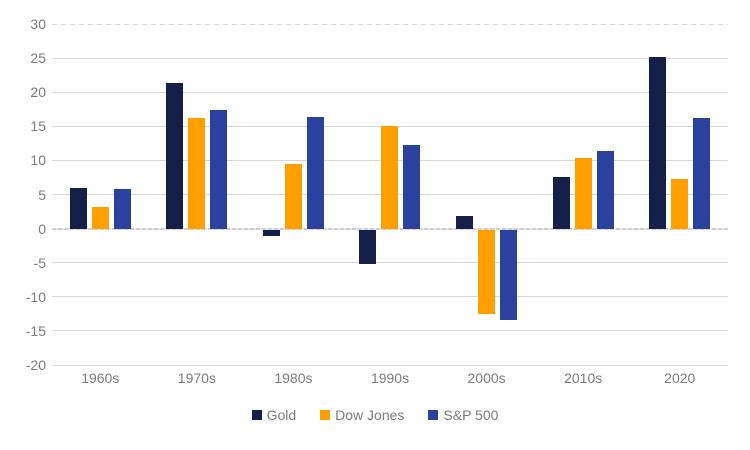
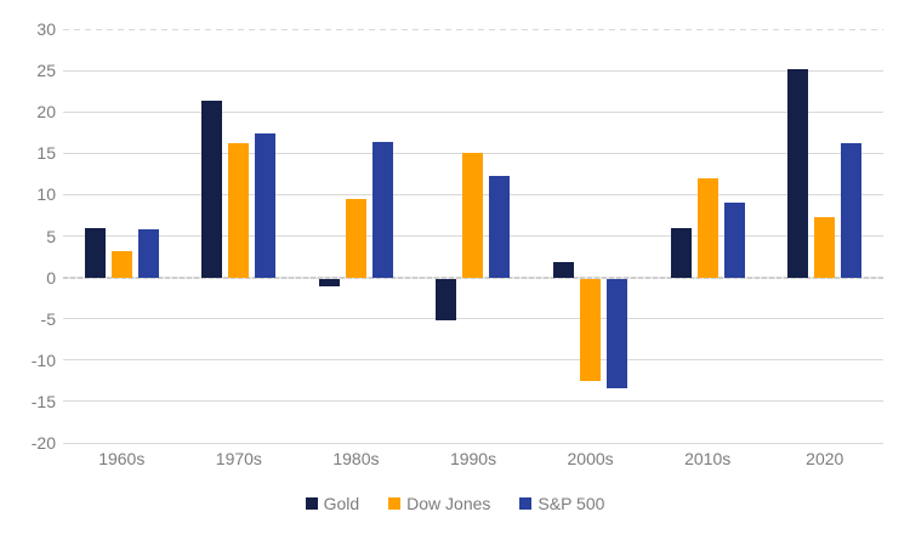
Gold/2010s: 8 -> 6
Dow Jones/2010s: 10 -> 12
S&P 500/2010s: 11 -> 9
